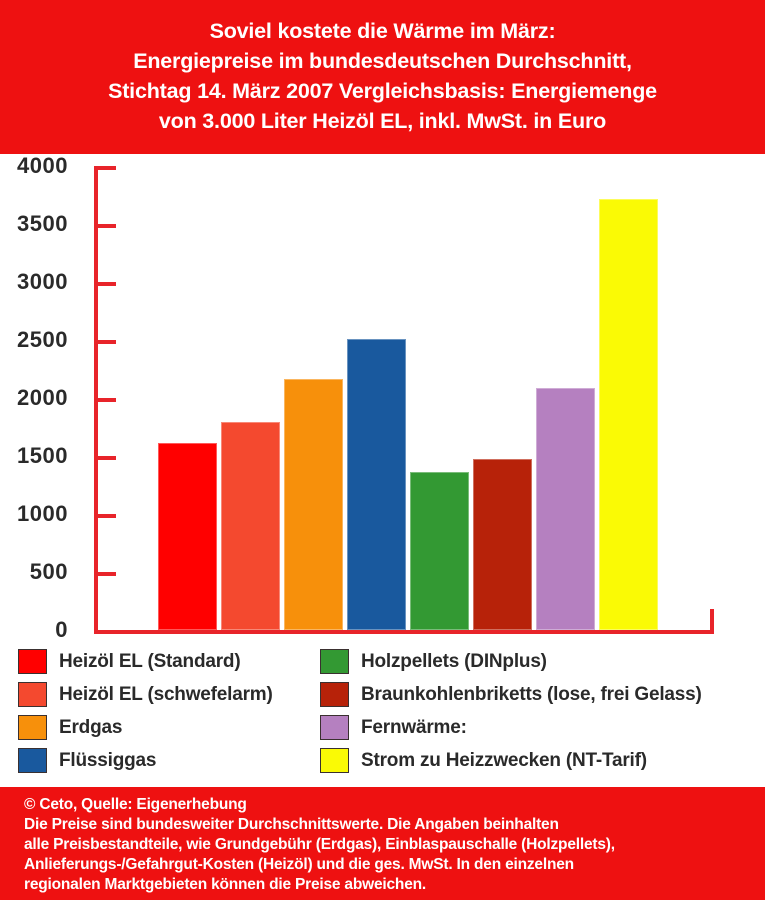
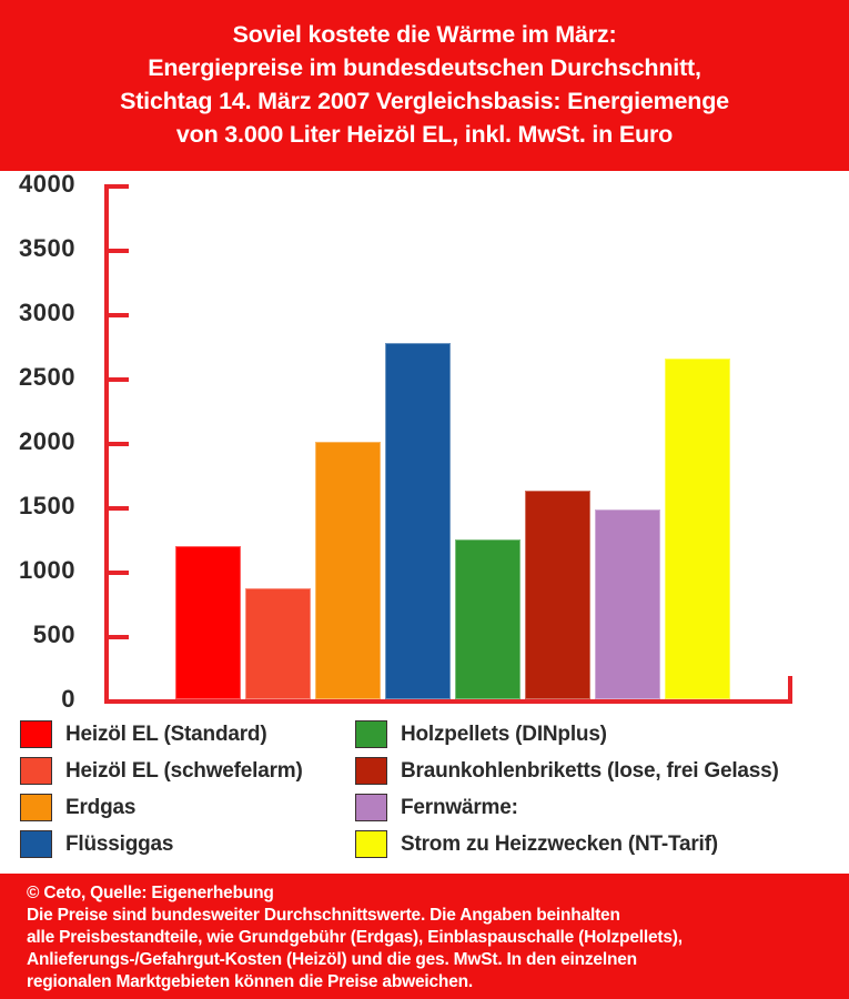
Heizöl EL (Standard): 1620 -> 1190
Heizöl EL (schwefelarm): 1800 -> 860
Erdgas: 2160 -> 2000
Flüssiggas: 2500 -> 2770
Holzpellets (DINplus): 1360 -> 1240
Braunkohlenbriketts (lose, frei Gelass): 1470 -> 1620
Fernwärme:: 2090 -> 1470
Strom zu Heizzwecken (NT-Tarif): 3720 -> 2650
